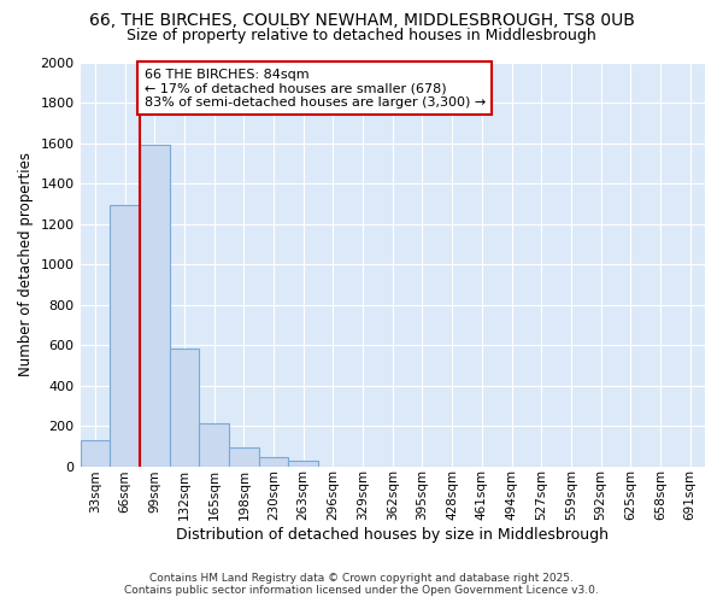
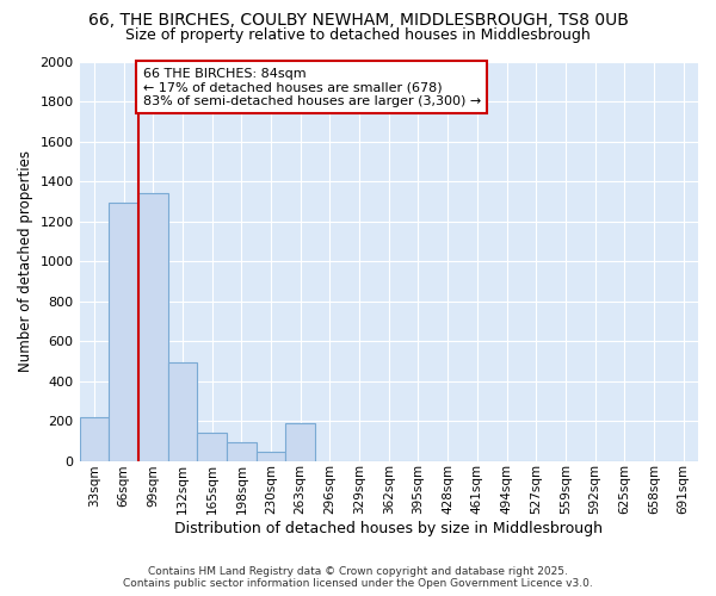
33sqm: 130 -> 220
99sqm: 1590 -> 1340
132sqm: 580 -> 490
165sqm: 220 -> 140
263sqm: 20 -> 190
